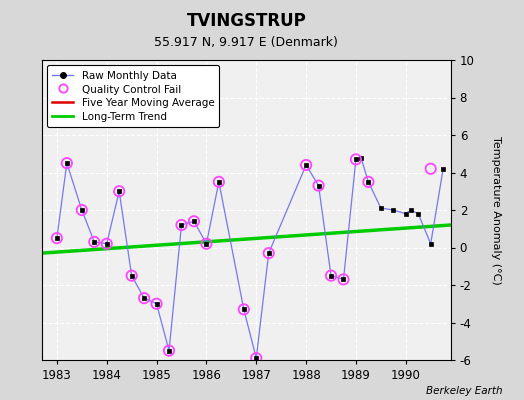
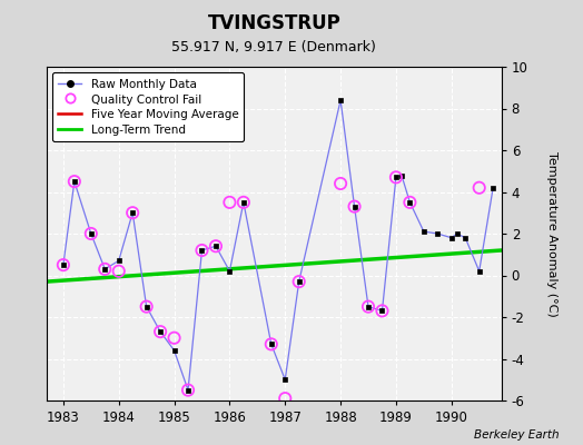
Raw Monthly Data/1984: 0.2 -> 0.7
Raw Monthly Data/1985: -3.0 -> -3.6
Quality Control Fail/1986: 0.2 -> 3.5
Raw Monthly Data/1987: -5.9 -> -5.0
Raw Monthly Data/1988: 4.4 -> 8.4
